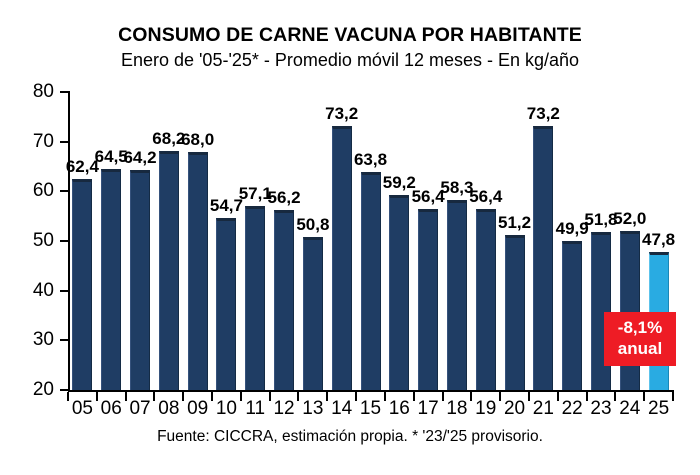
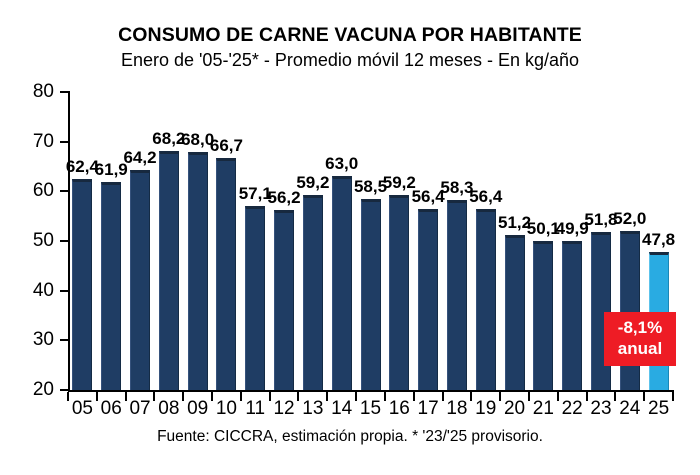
06: 64,5 -> 61,9
10: 54,7 -> 66,7
13: 50,8 -> 59,2
14: 73,2 -> 63,0
15: 63,8 -> 58,5
21: 73,2 -> 50,1
